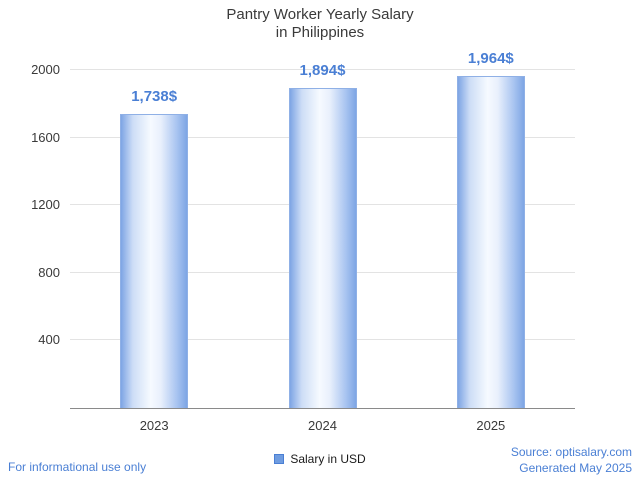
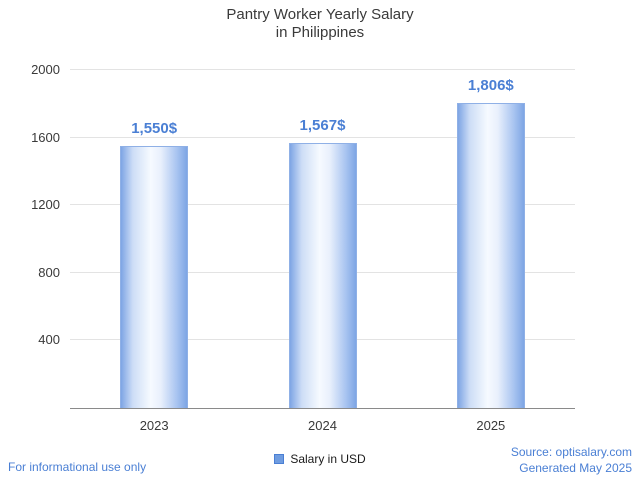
2023: 1,738 -> 1,550
2024: 1,894 -> 1,567
2025: 1,964 -> 1,806
